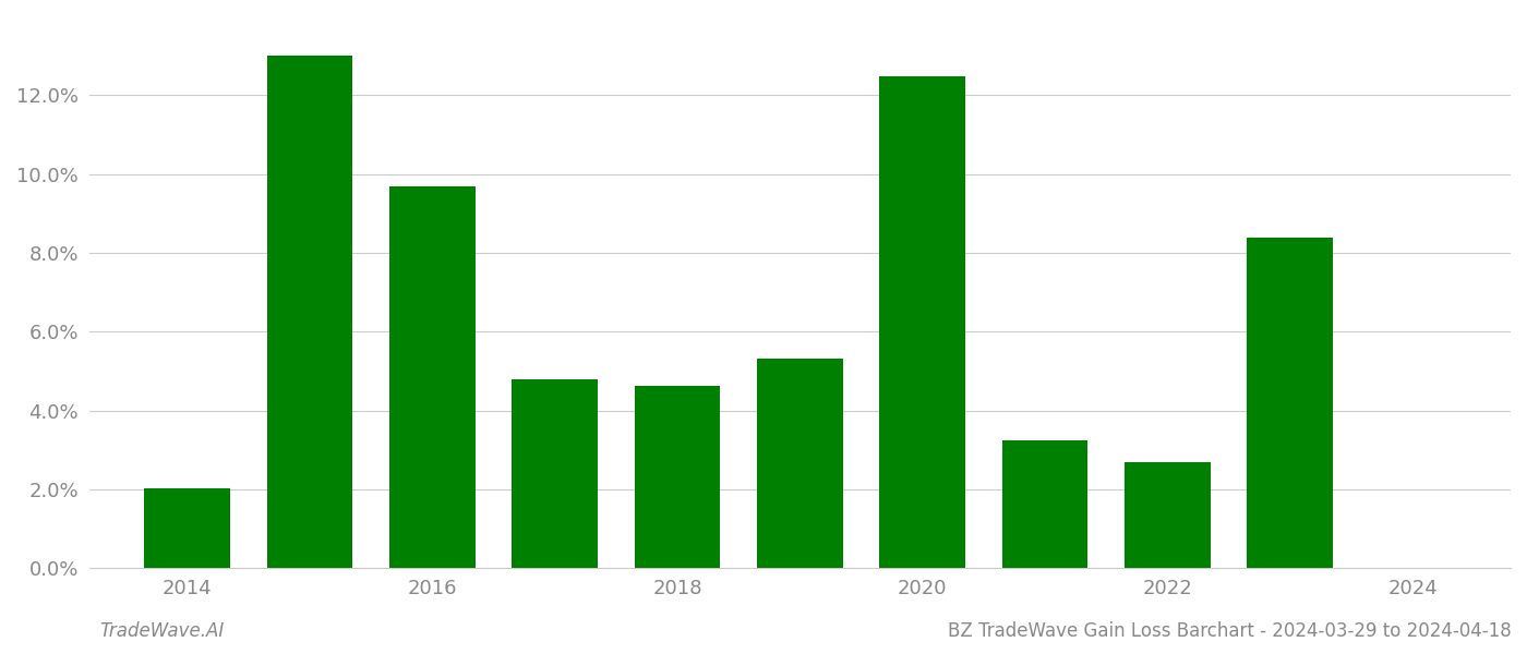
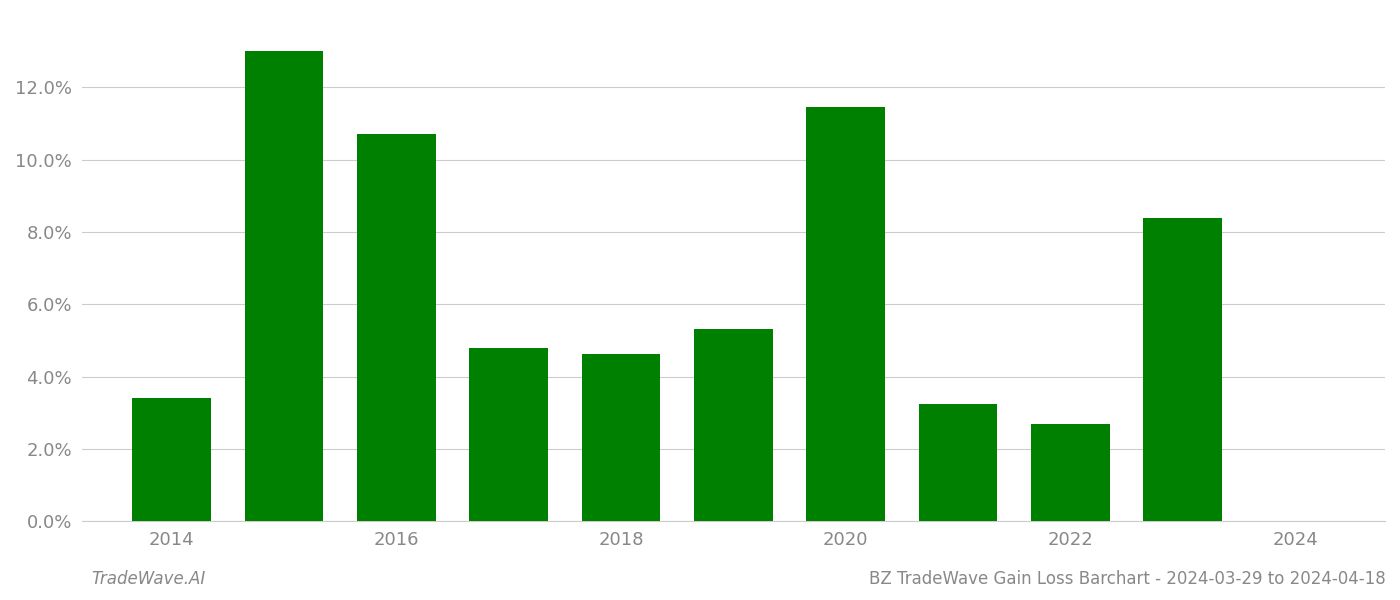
2014: 2.02% -> 3.40%
2016: 9.68% -> 10.70%
2020: 12.48% -> 11.45%
